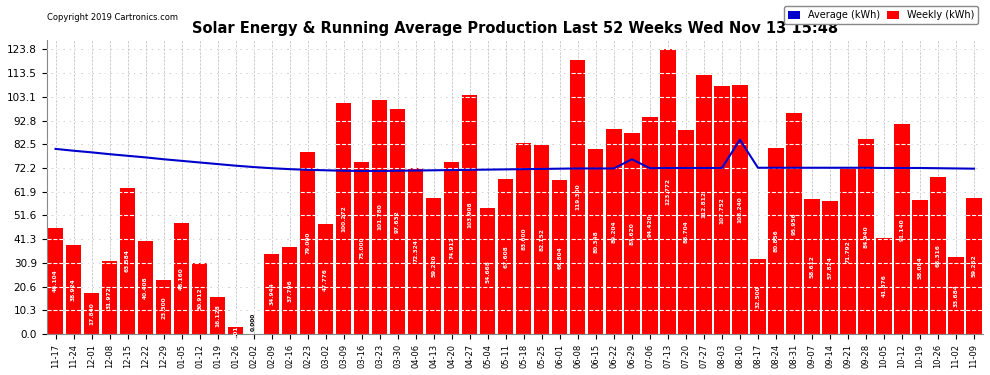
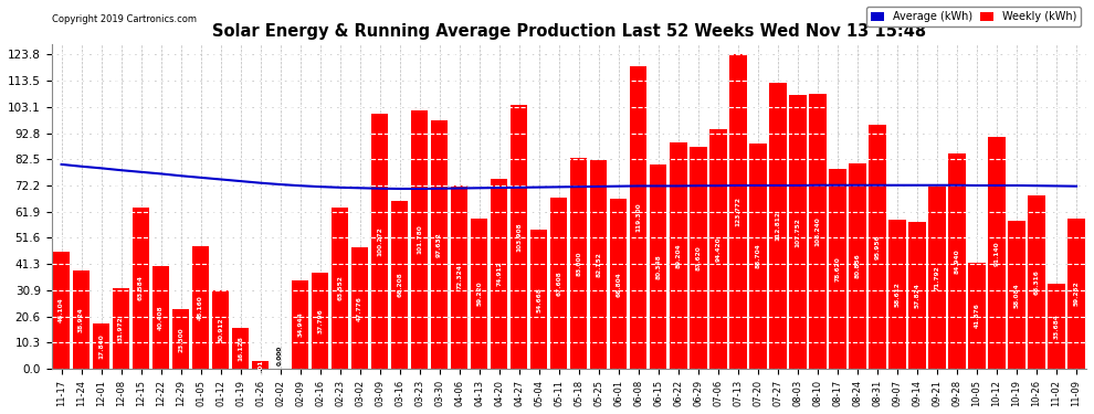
Weekly (kWh)/02-23: 79.0 -> 63.6
Weekly (kWh)/03-16: 75.0 -> 66.2
Average (kWh)/06-29: 76.0 -> 72.1
Average (kWh)/08-10: 84.5 -> 72.3
Weekly (kWh)/08-17: 32.5 -> 78.6
